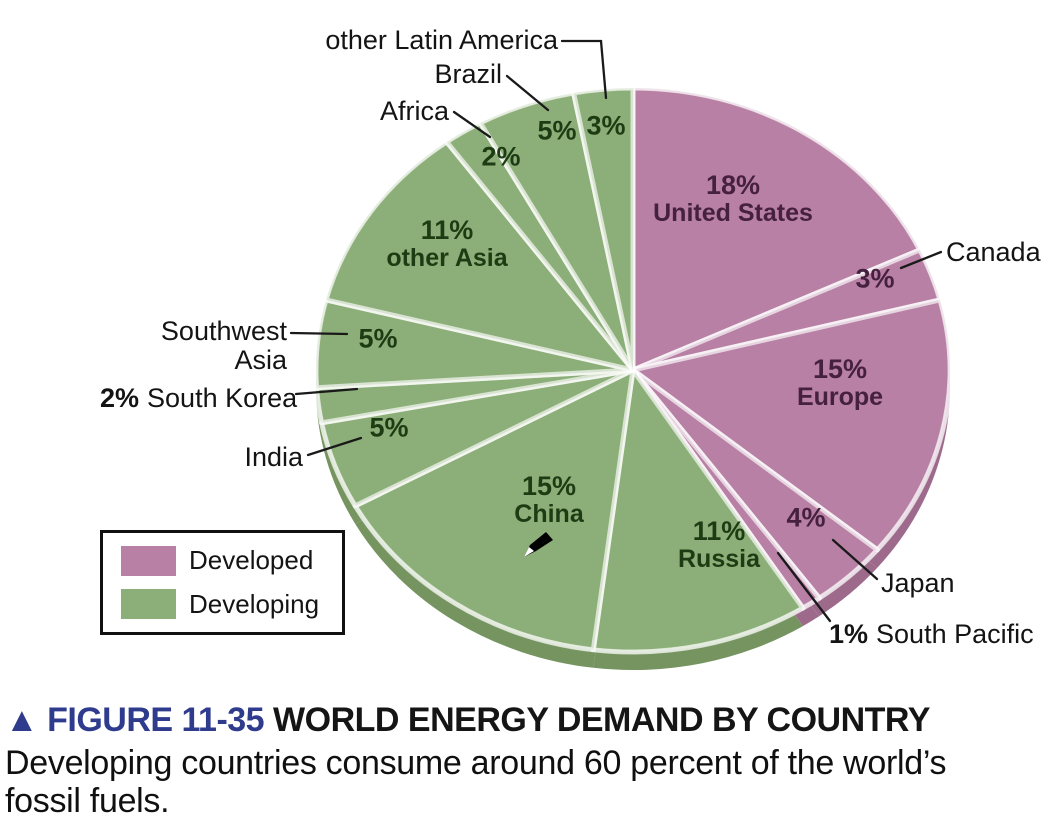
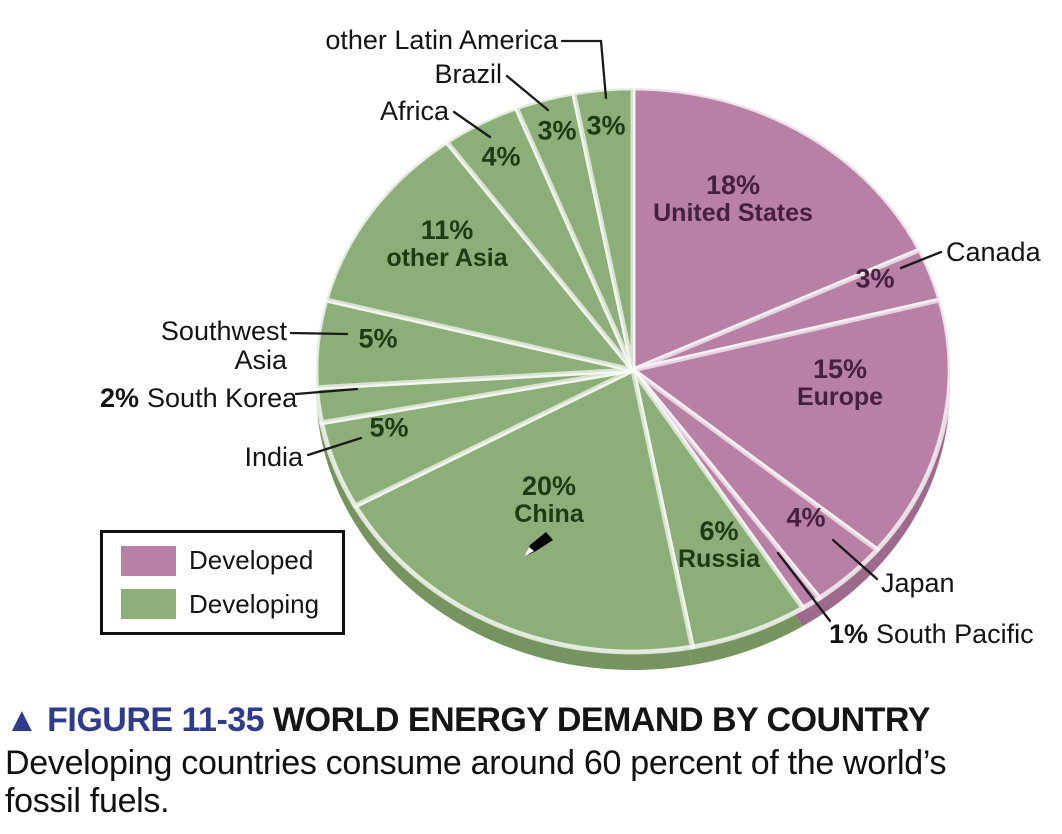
Russia: 11% -> 6%
China: 15% -> 20%
Africa: 2% -> 4%
Brazil: 5% -> 3%
